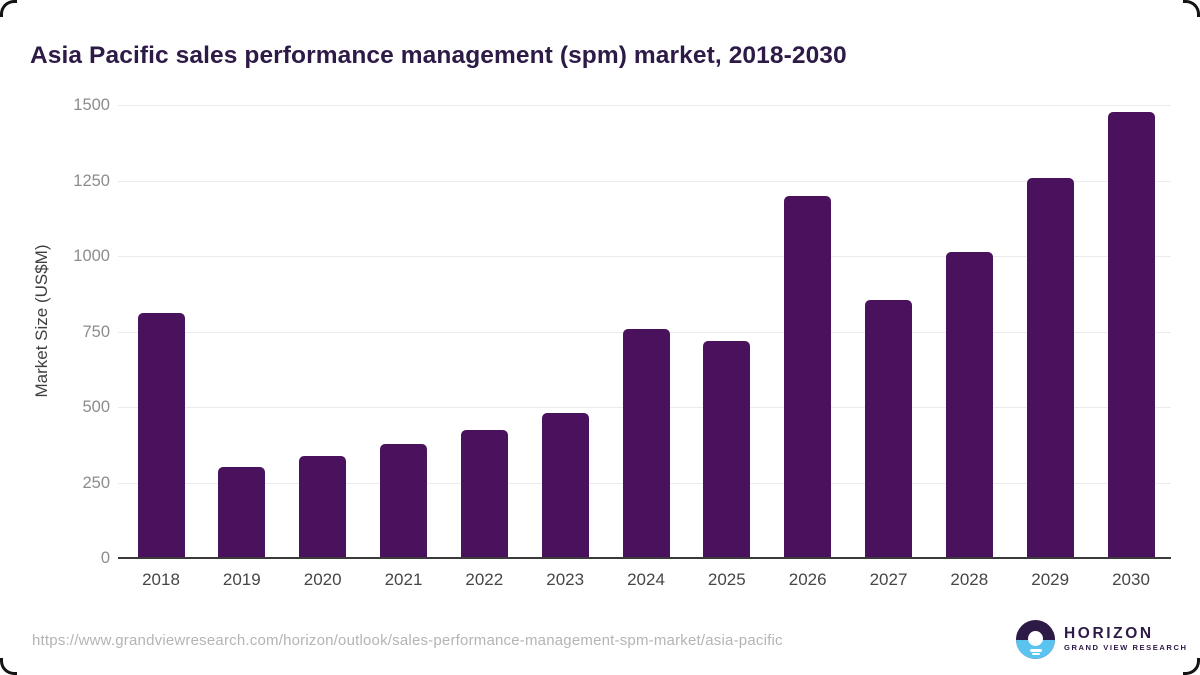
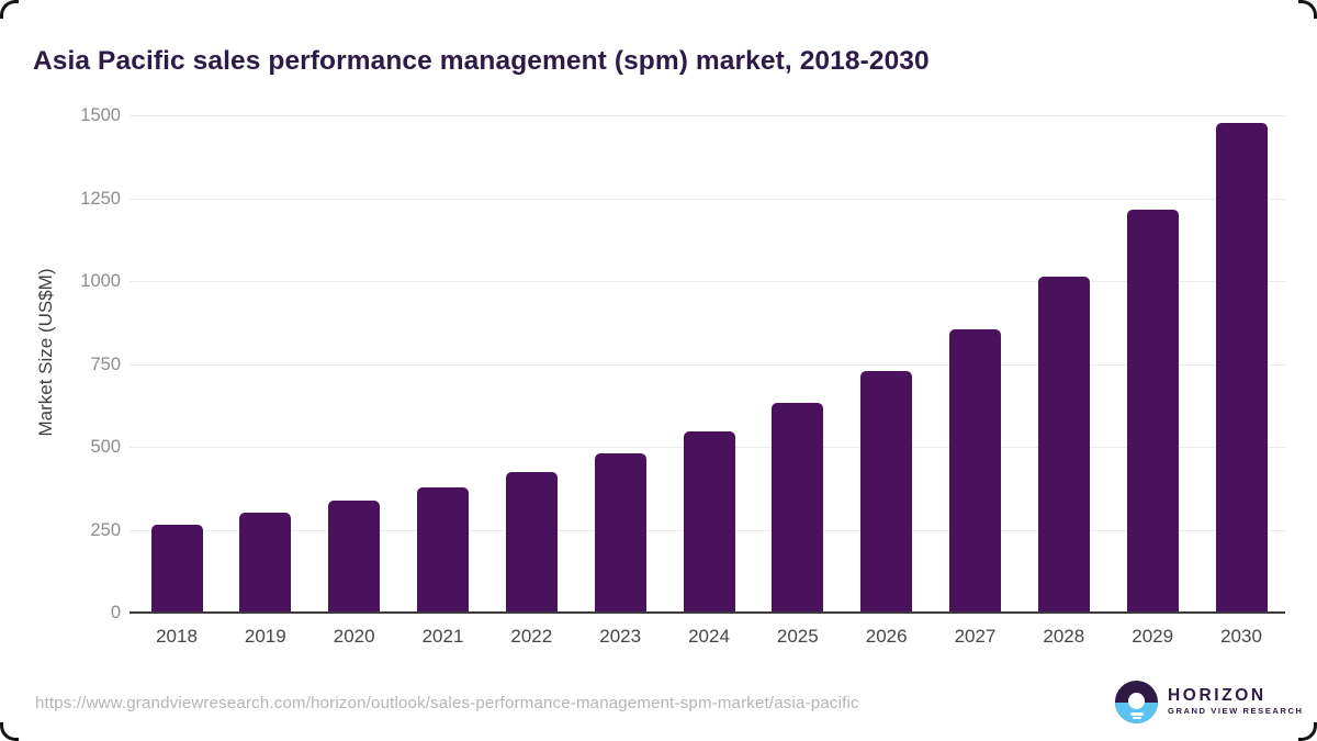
2018: 810 -> 260
2024: 760 -> 550
2025: 720 -> 630
2026: 1200 -> 730
2029: 1260 -> 1220
